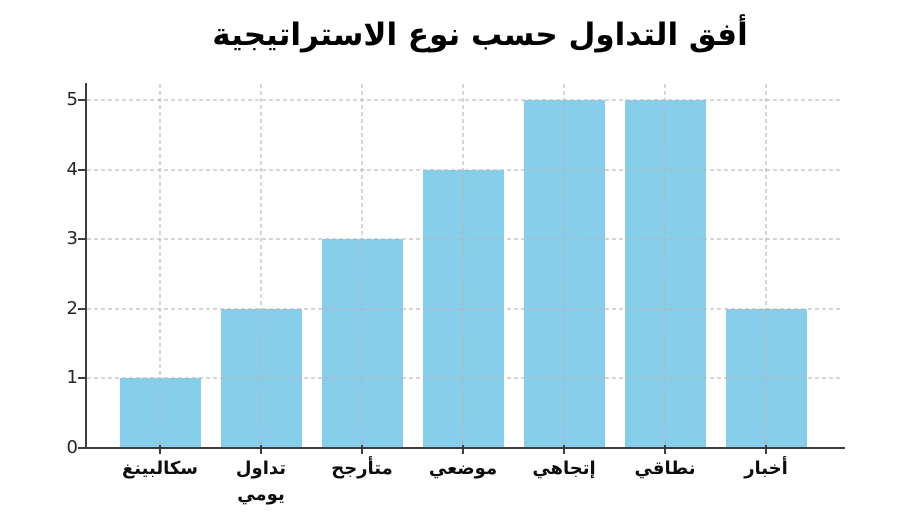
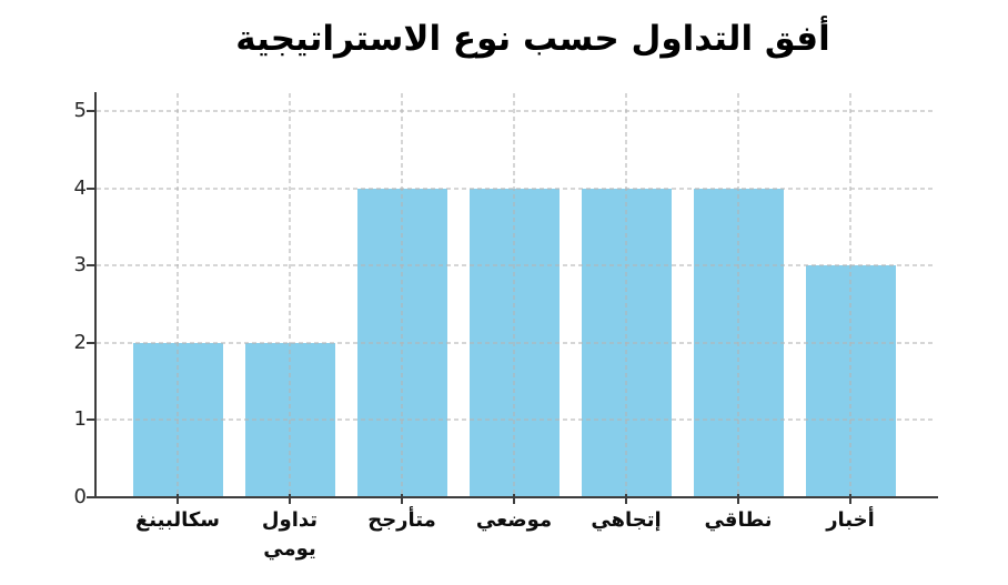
سكالبينغ: 1 -> 2
متأرجح: 3 -> 4
إتجاهي: 5 -> 4
نطاقي: 5 -> 4
أخبار: 2 -> 3
